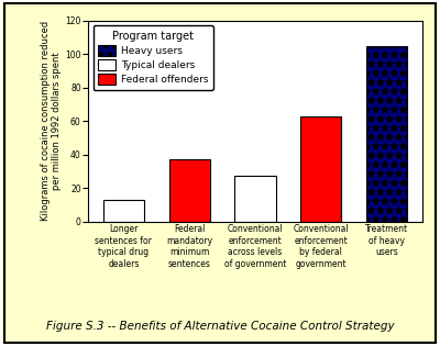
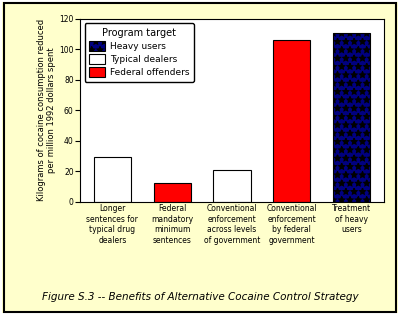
Longer sentences for typical drug dealers: 13 -> 29
Federal mandatory minimum sentences: 37 -> 12
Conventional enforcement across levels of government: 27 -> 21
Conventional enforcement by federal government: 63 -> 106
Treatment of heavy users: 105 -> 111
